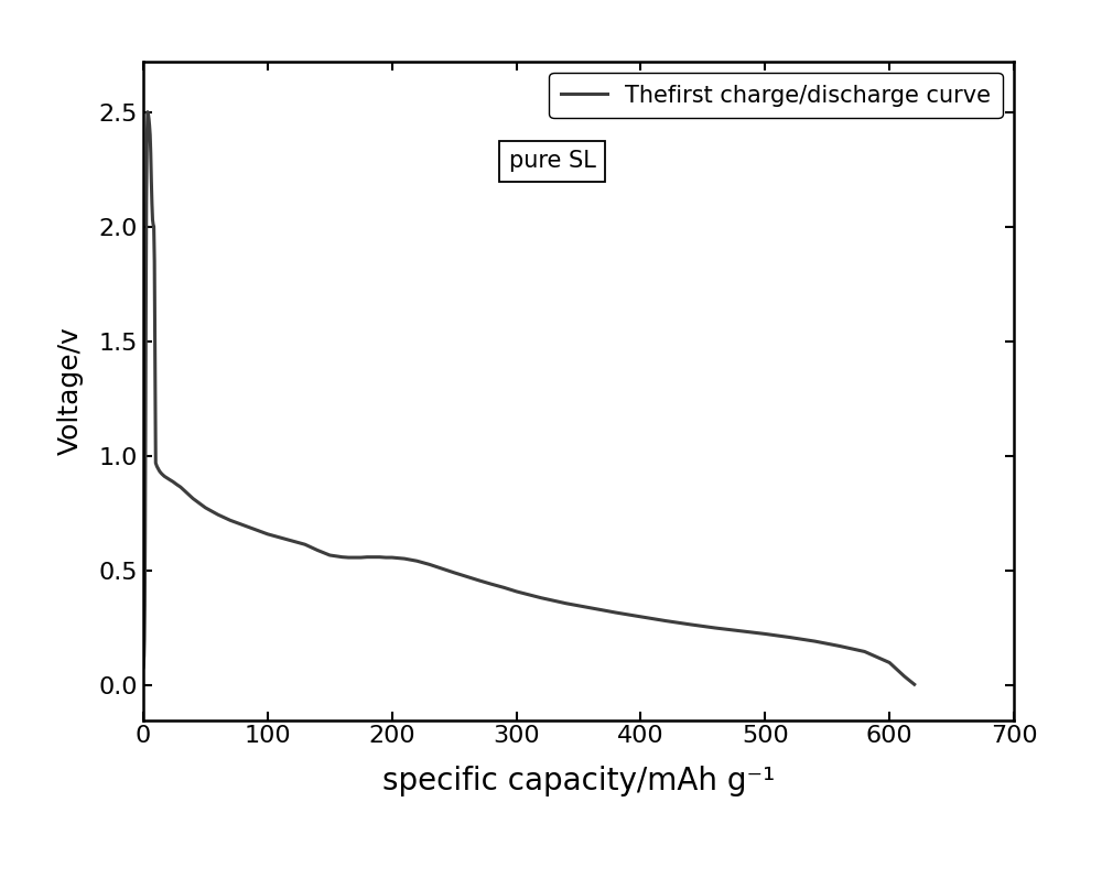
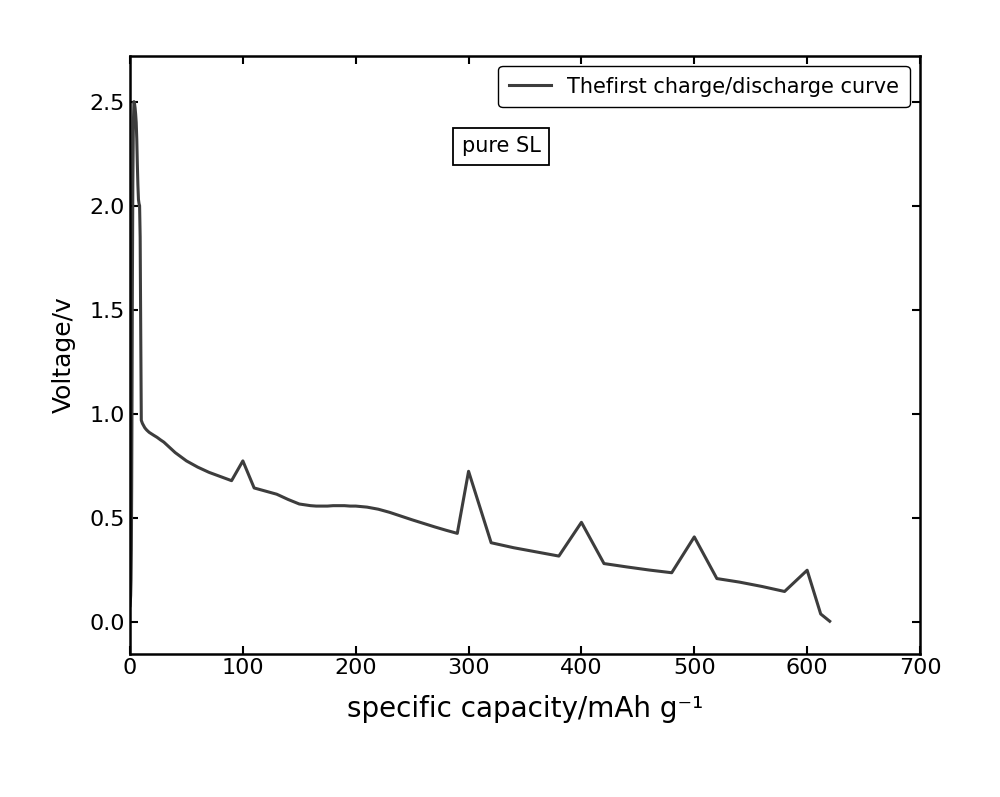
100: 0.660 -> 0.775
300: 0.410 -> 0.725
400: 0.300 -> 0.480
500: 0.225 -> 0.410
600: 0.100 -> 0.250
